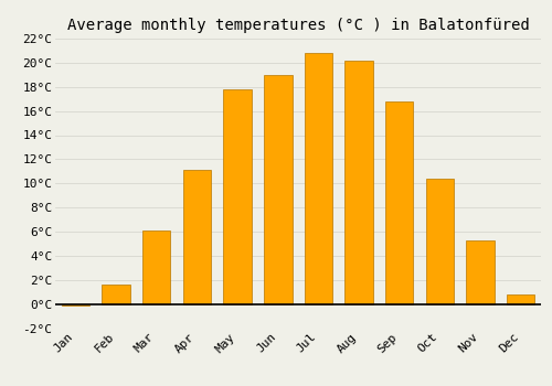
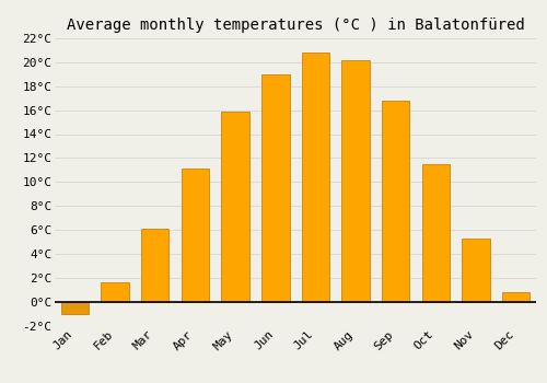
Jan: -0.1°C -> -1.0°C
May: 17.8°C -> 15.9°C
Oct: 10.4°C -> 11.5°C
